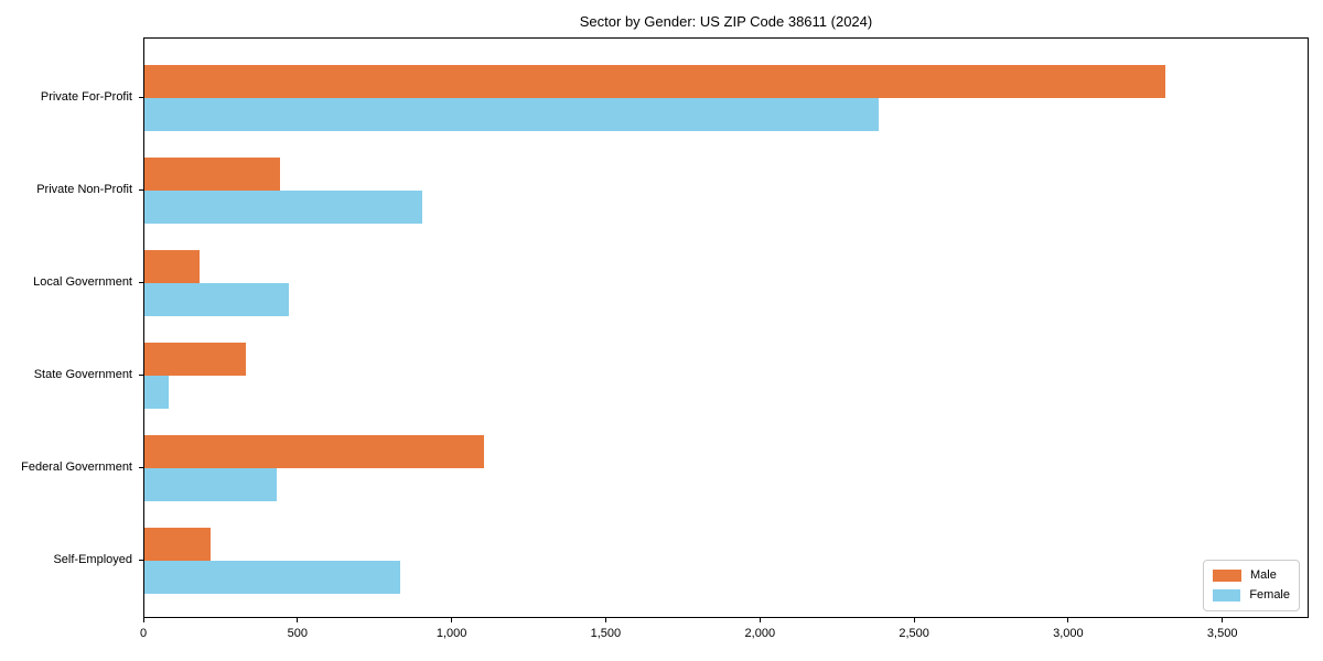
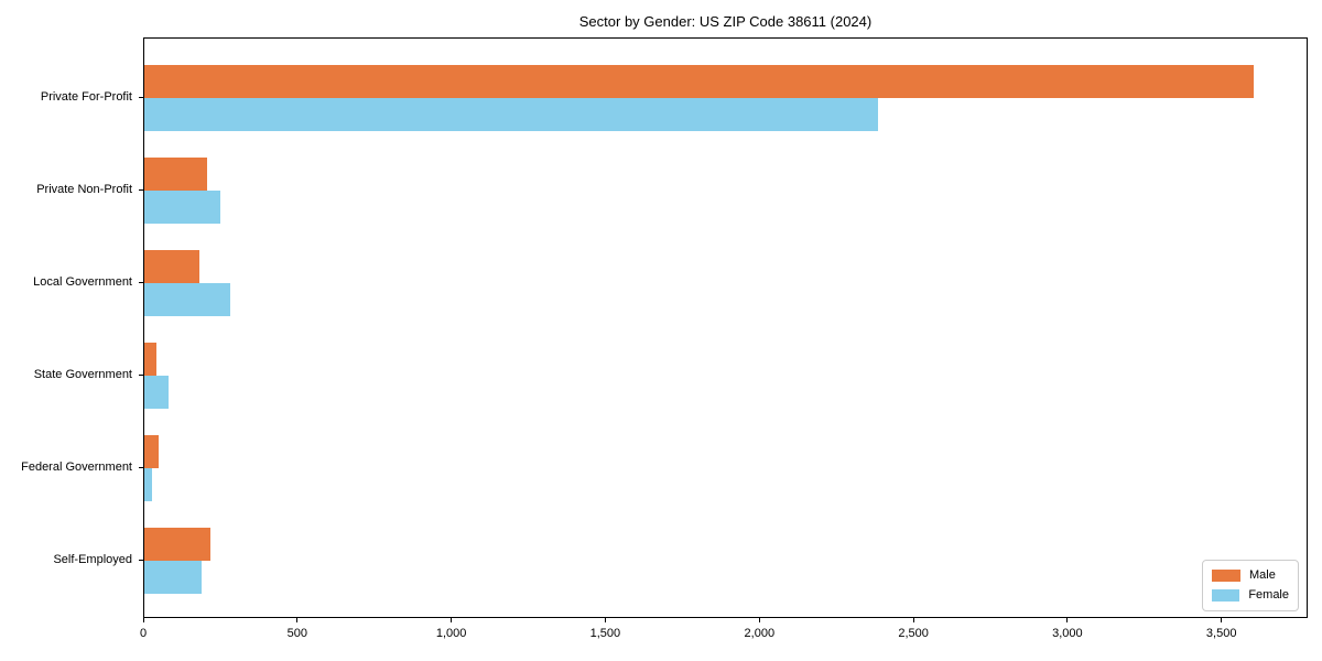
Male/Private For-Profit: 3310 -> 3600
Male/Private Non-Profit: 440 -> 200
Female/Private Non-Profit: 900 -> 240
Female/Local Government: 470 -> 280
Male/State Government: 330 -> 40
Male/Federal Government: 1100 -> 40
Female/Federal Government: 430 -> 20
Female/Self-Employed: 830 -> 180
